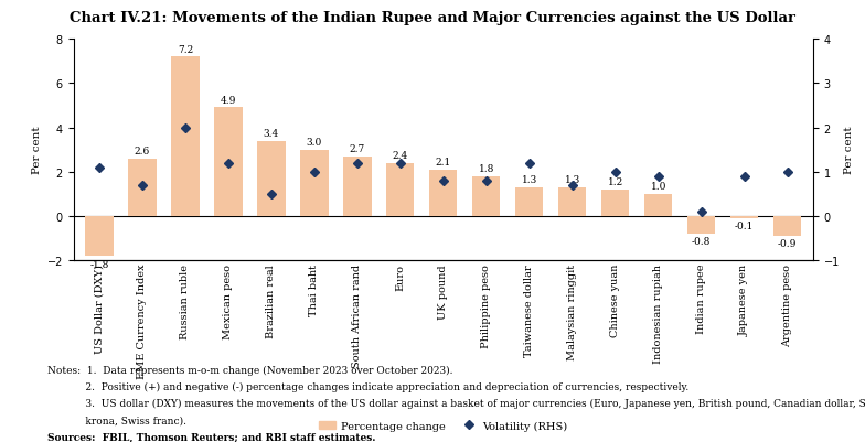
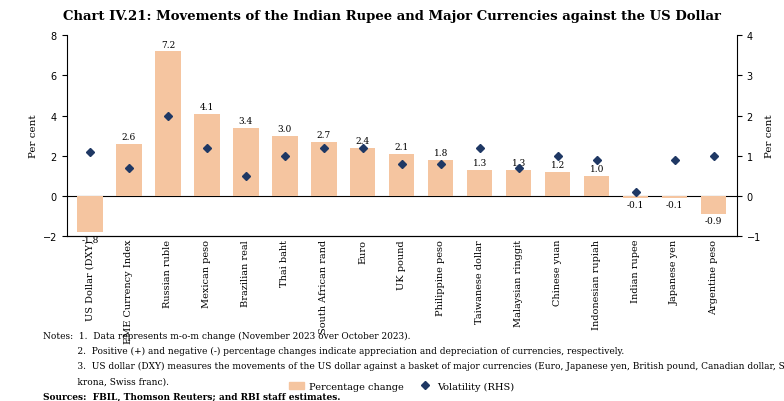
Percentage change/Mexican peso: 4.9 -> 4.1
Percentage change/Indian rupee: -0.8 -> -0.1
